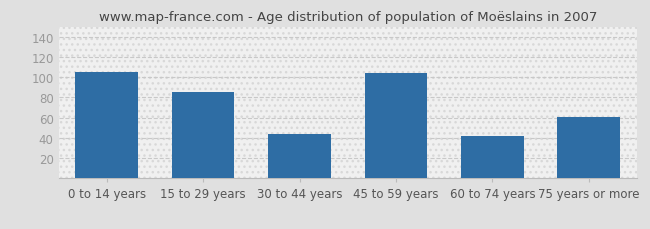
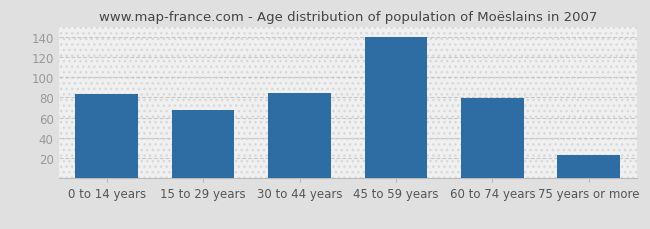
0 to 14 years: 105 -> 83
15 to 29 years: 85 -> 68
30 to 44 years: 44 -> 84
45 to 59 years: 104 -> 140
60 to 74 years: 42 -> 79
75 years or more: 61 -> 23
